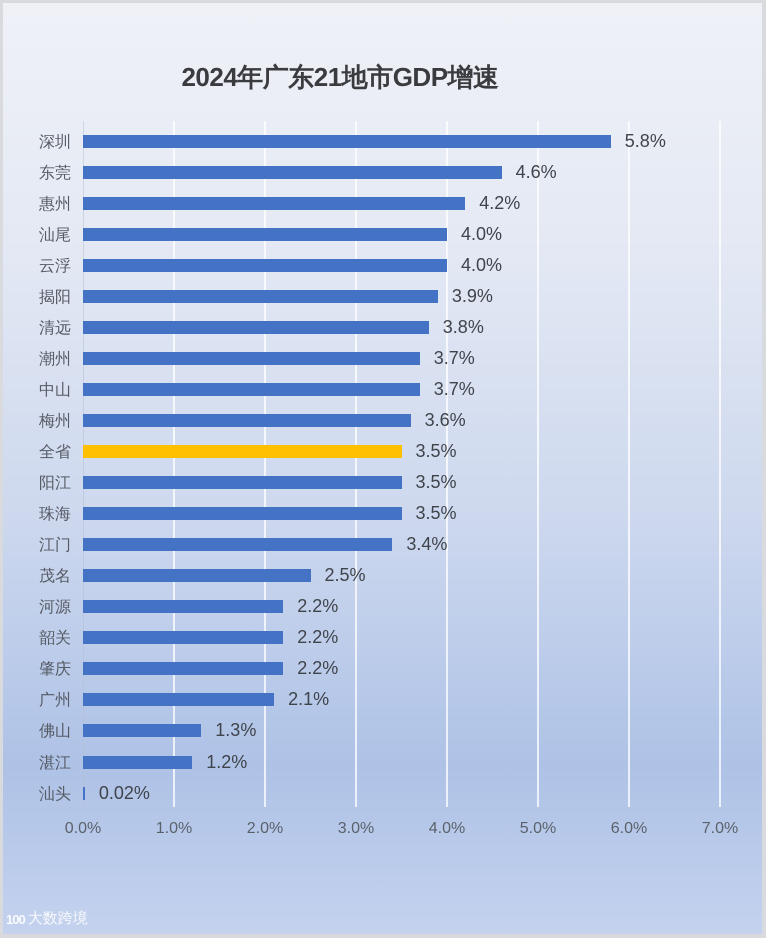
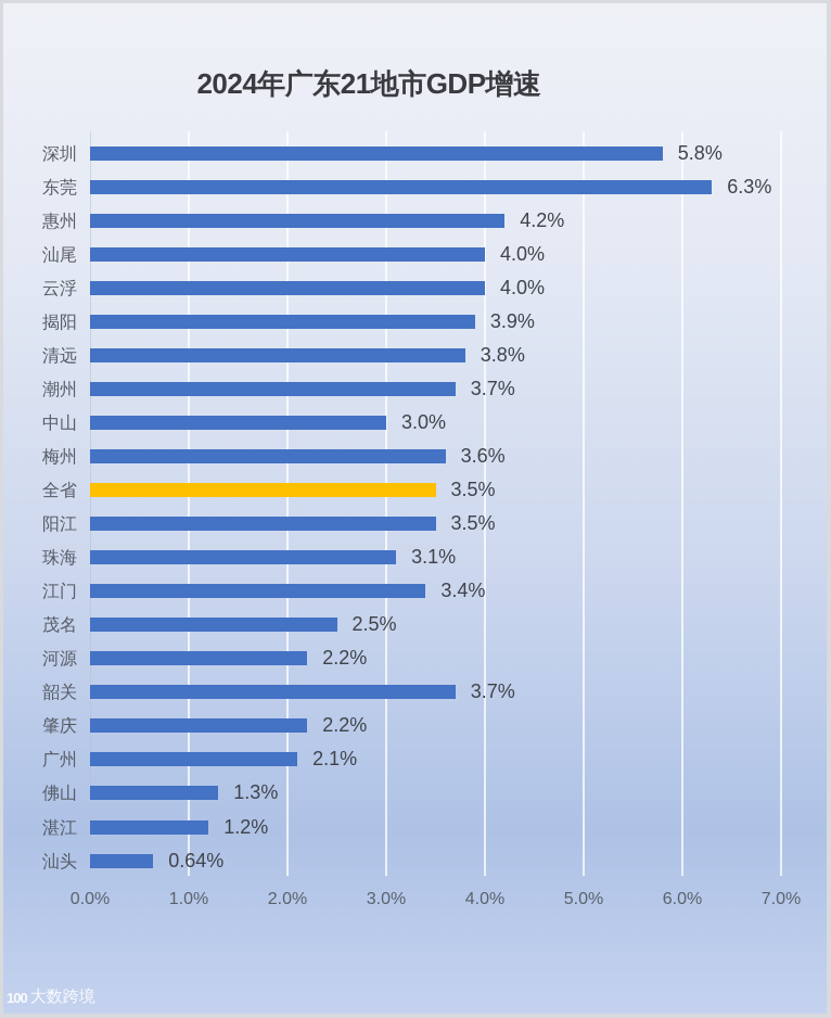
东莞: 4.6% -> 6.3%
中山: 3.7% -> 3.0%
珠海: 3.5% -> 3.1%
韶关: 2.2% -> 3.7%
汕头: 0.02% -> 0.64%
